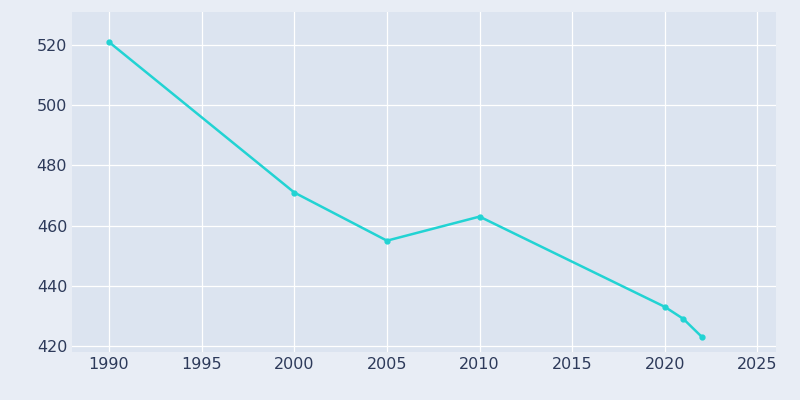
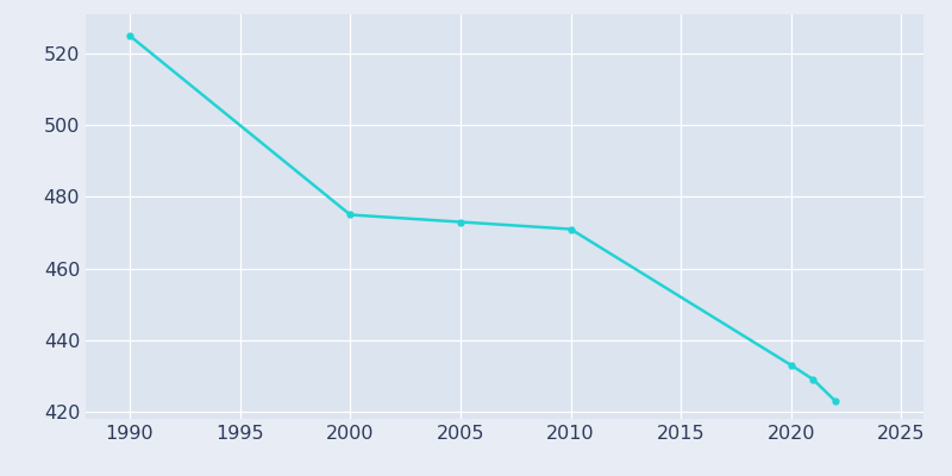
1990: 521 -> 525
2000: 471 -> 475
2005: 455 -> 473
2010: 463 -> 471
